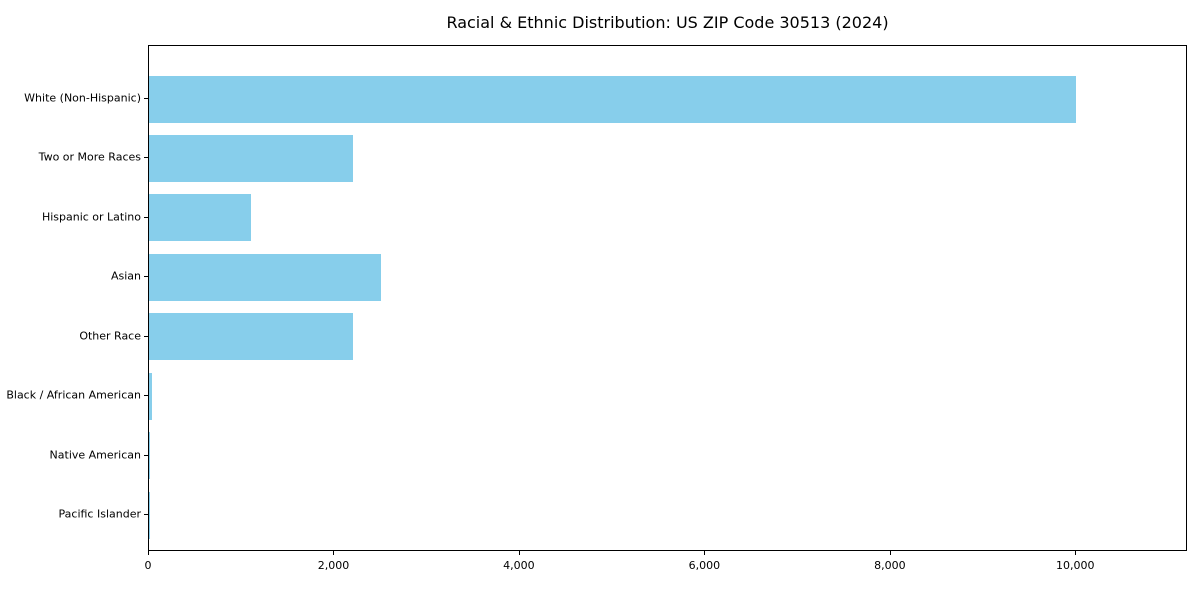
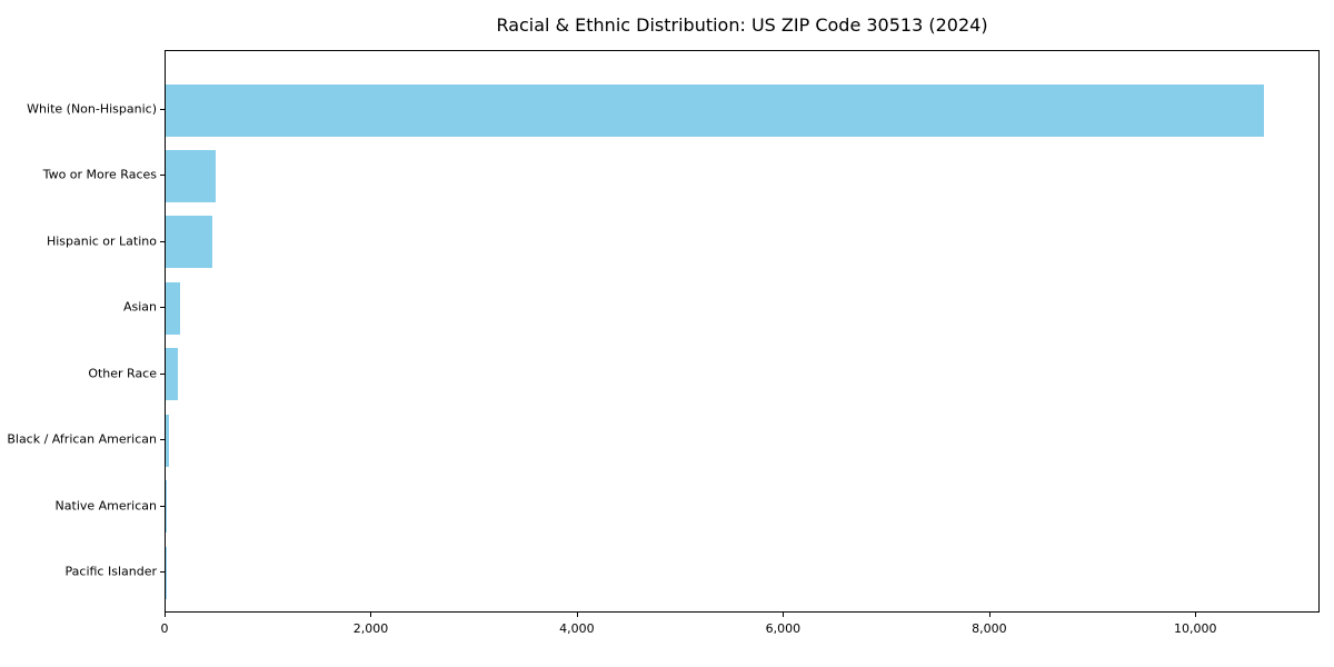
White (Non-Hispanic): 10000 -> 10600
Two or More Races: 2200 -> 500
Hispanic or Latino: 1100 -> 500
Asian: 2500 -> 100
Other Race: 2200 -> 100
